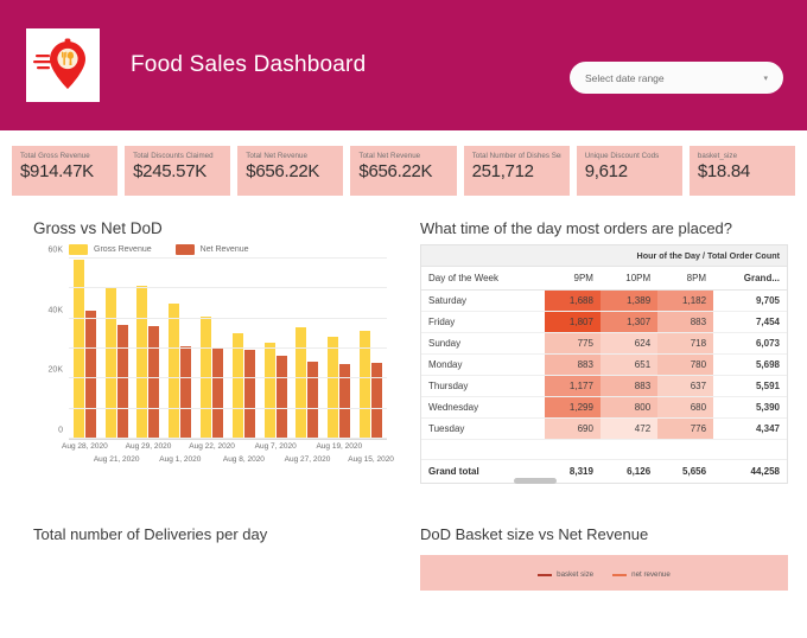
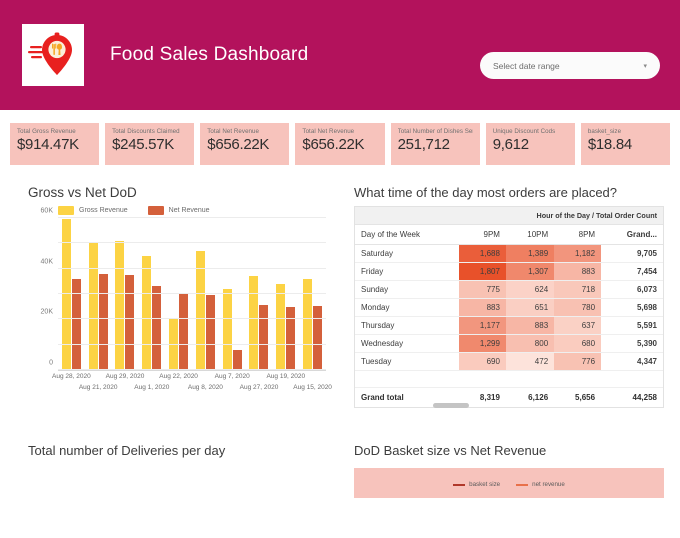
Net Revenue/Aug 28, 2020: 42K -> 36K
Net Revenue/Aug 1, 2020: 31K -> 33K
Gross Revenue/Aug 22, 2020: 41K -> 20K
Gross Revenue/Aug 8, 2020: 35K -> 47K
Net Revenue/Aug 7, 2020: 28K -> 8K
